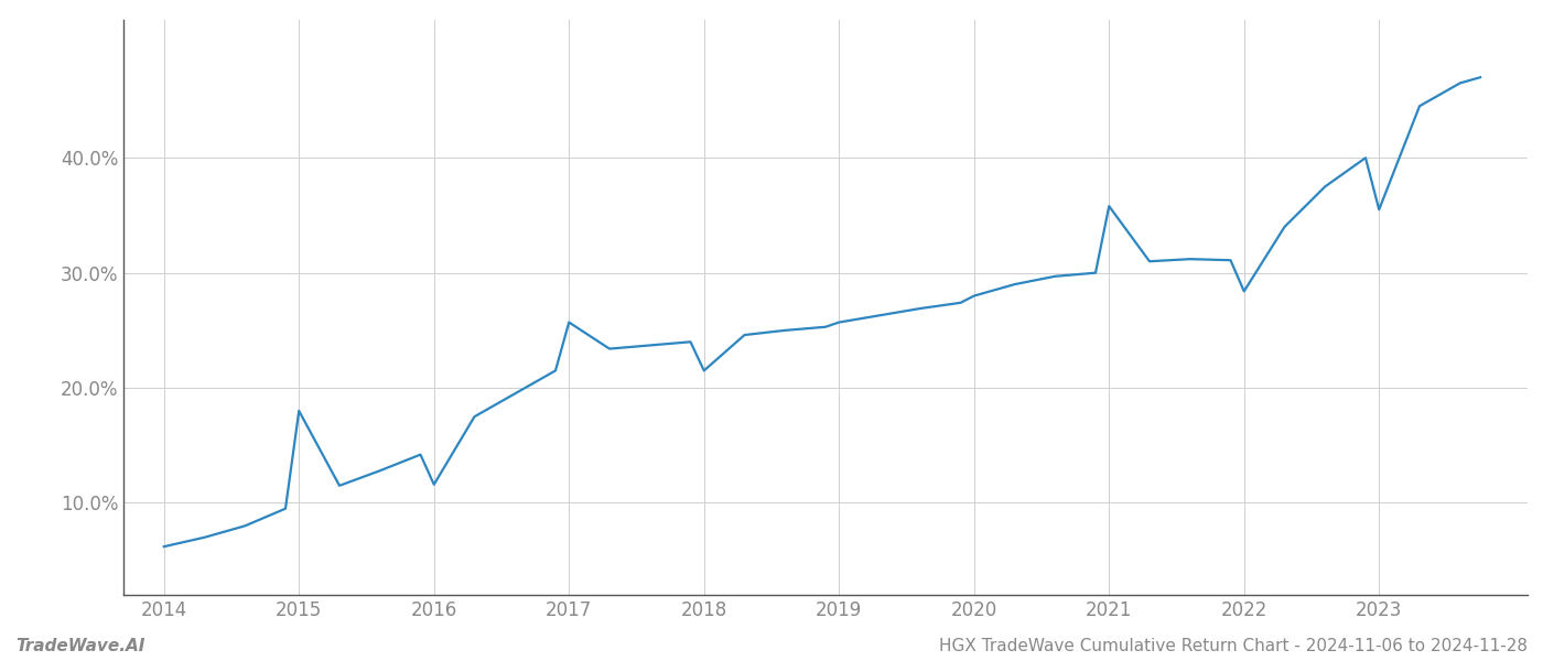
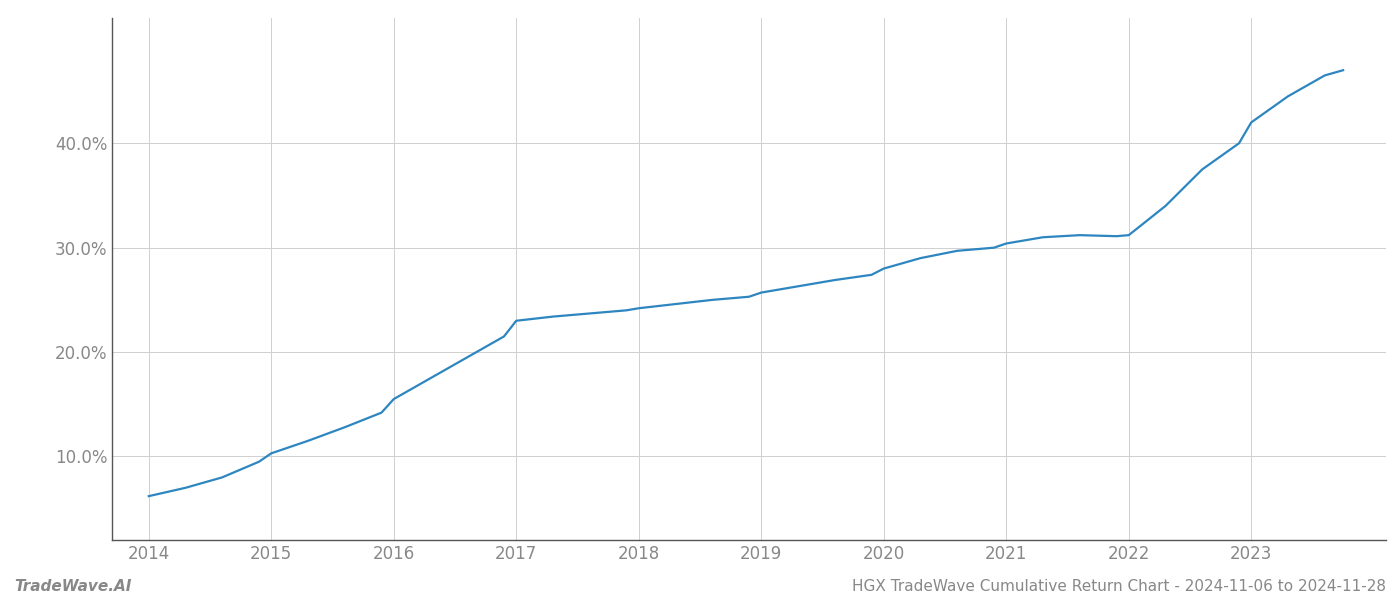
2015: 18.0% -> 10.3%
2016: 11.6% -> 15.5%
2017: 25.7% -> 23.0%
2018: 21.5% -> 24.2%
2021: 35.8% -> 30.4%
2022: 28.4% -> 31.2%
2023: 35.5% -> 42.0%
